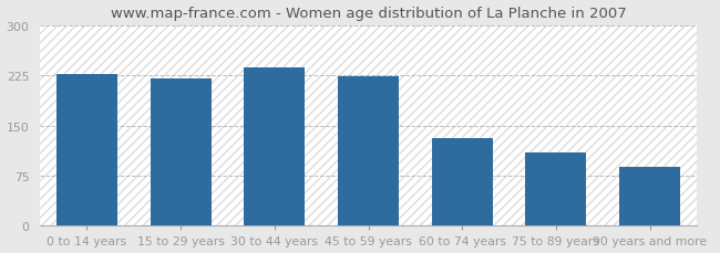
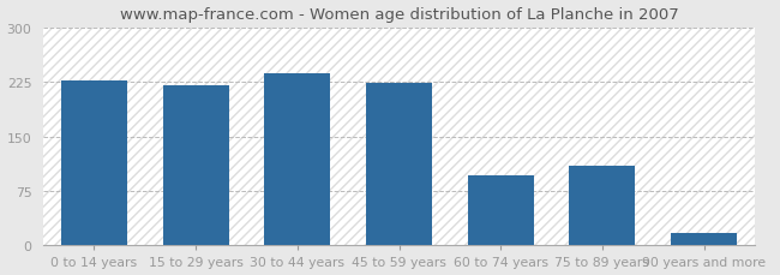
60 to 74 years: 132 -> 97
90 years and more: 88 -> 18
